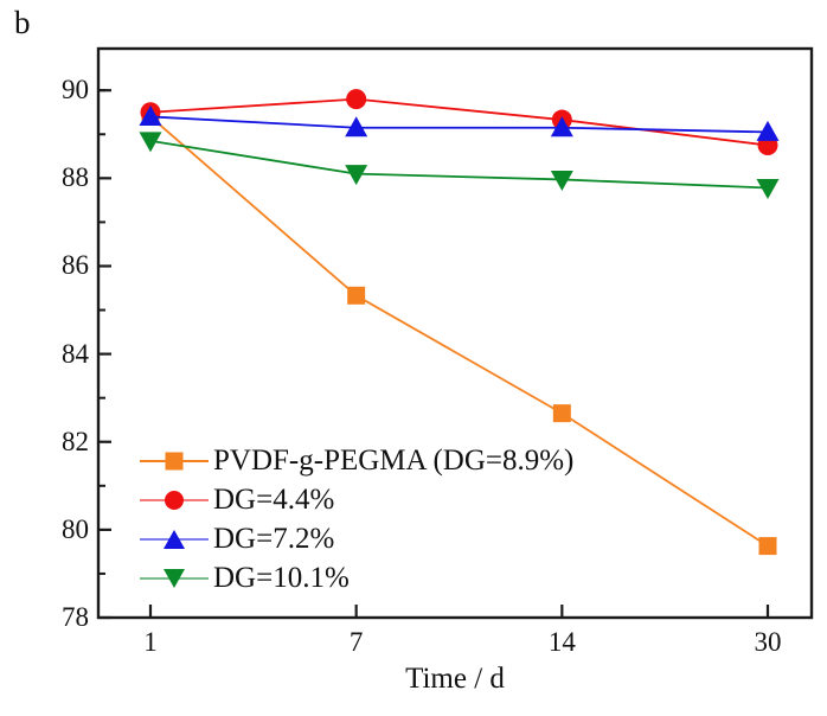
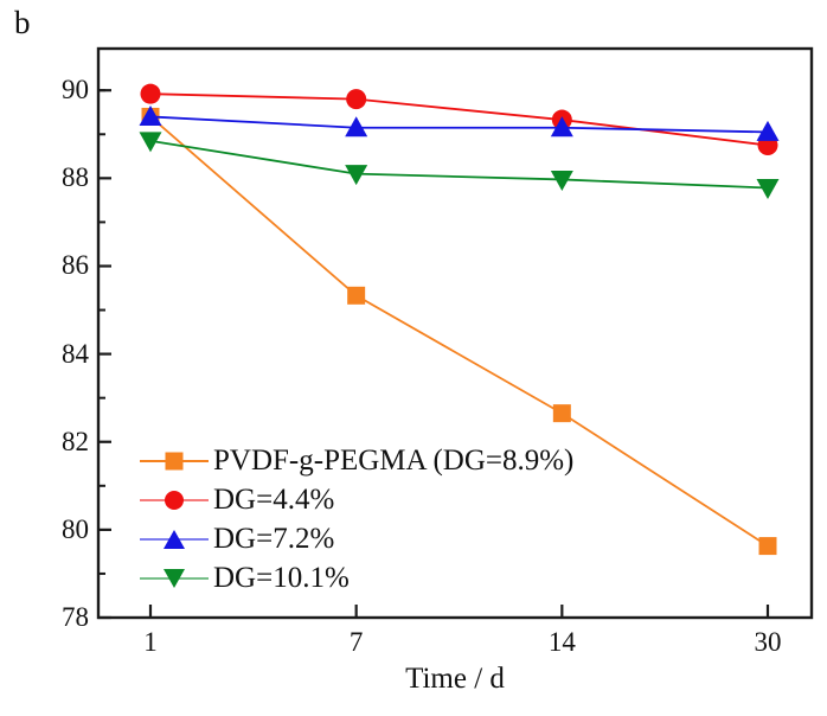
DG=4.4%/1: 89.5 -> 89.9
